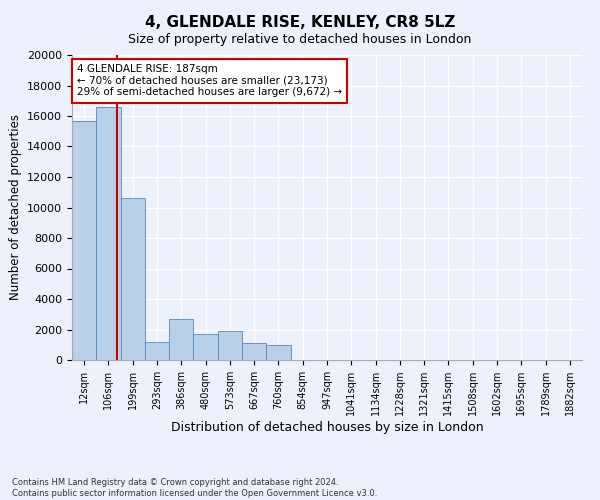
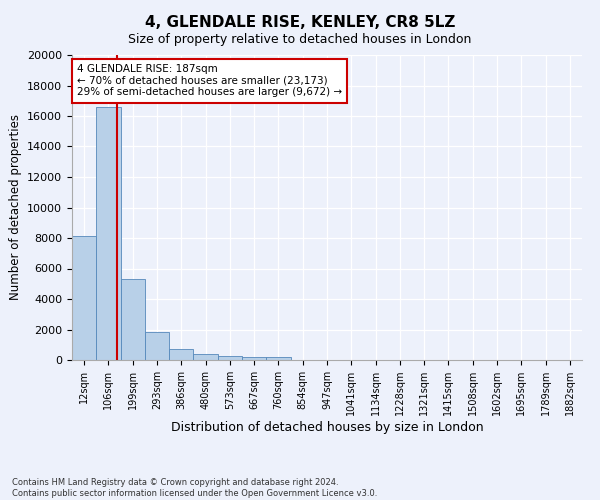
12sqm: 15700 -> 8100
199sqm: 10600 -> 5300
293sqm: 1200 -> 1800
386sqm: 2700 -> 700
480sqm: 1700 -> 400
573sqm: 1900 -> 300
667sqm: 1100 -> 200
760sqm: 1000 -> 200
